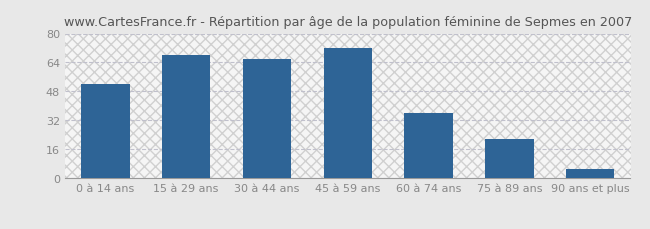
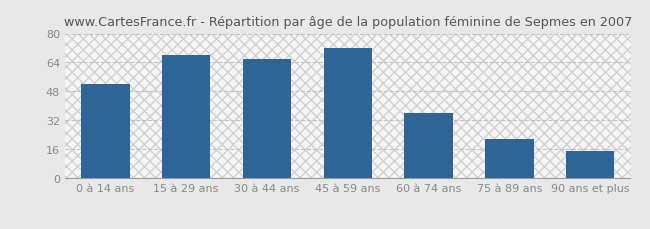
90 ans et plus: 5 -> 15
